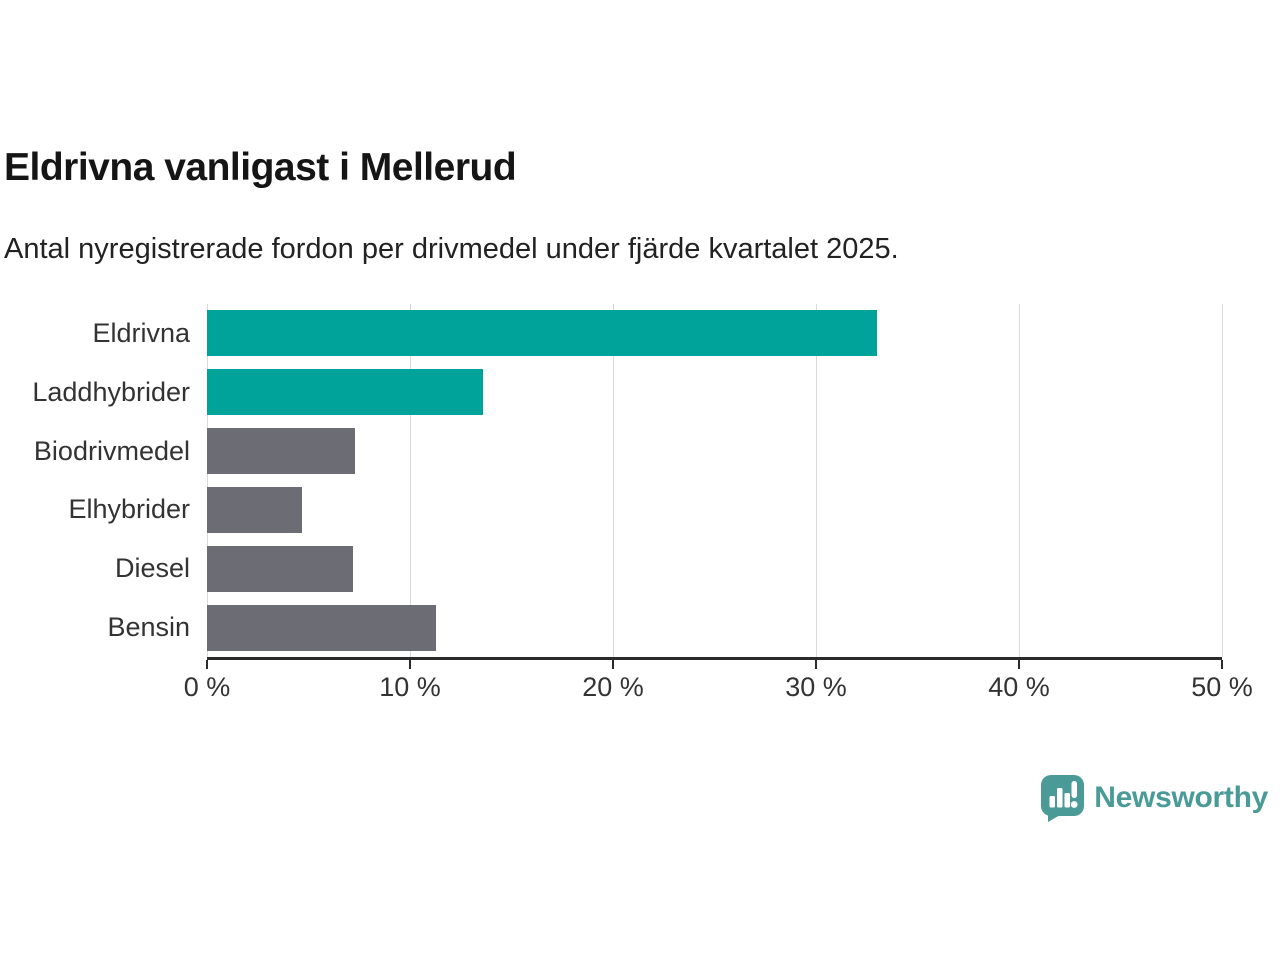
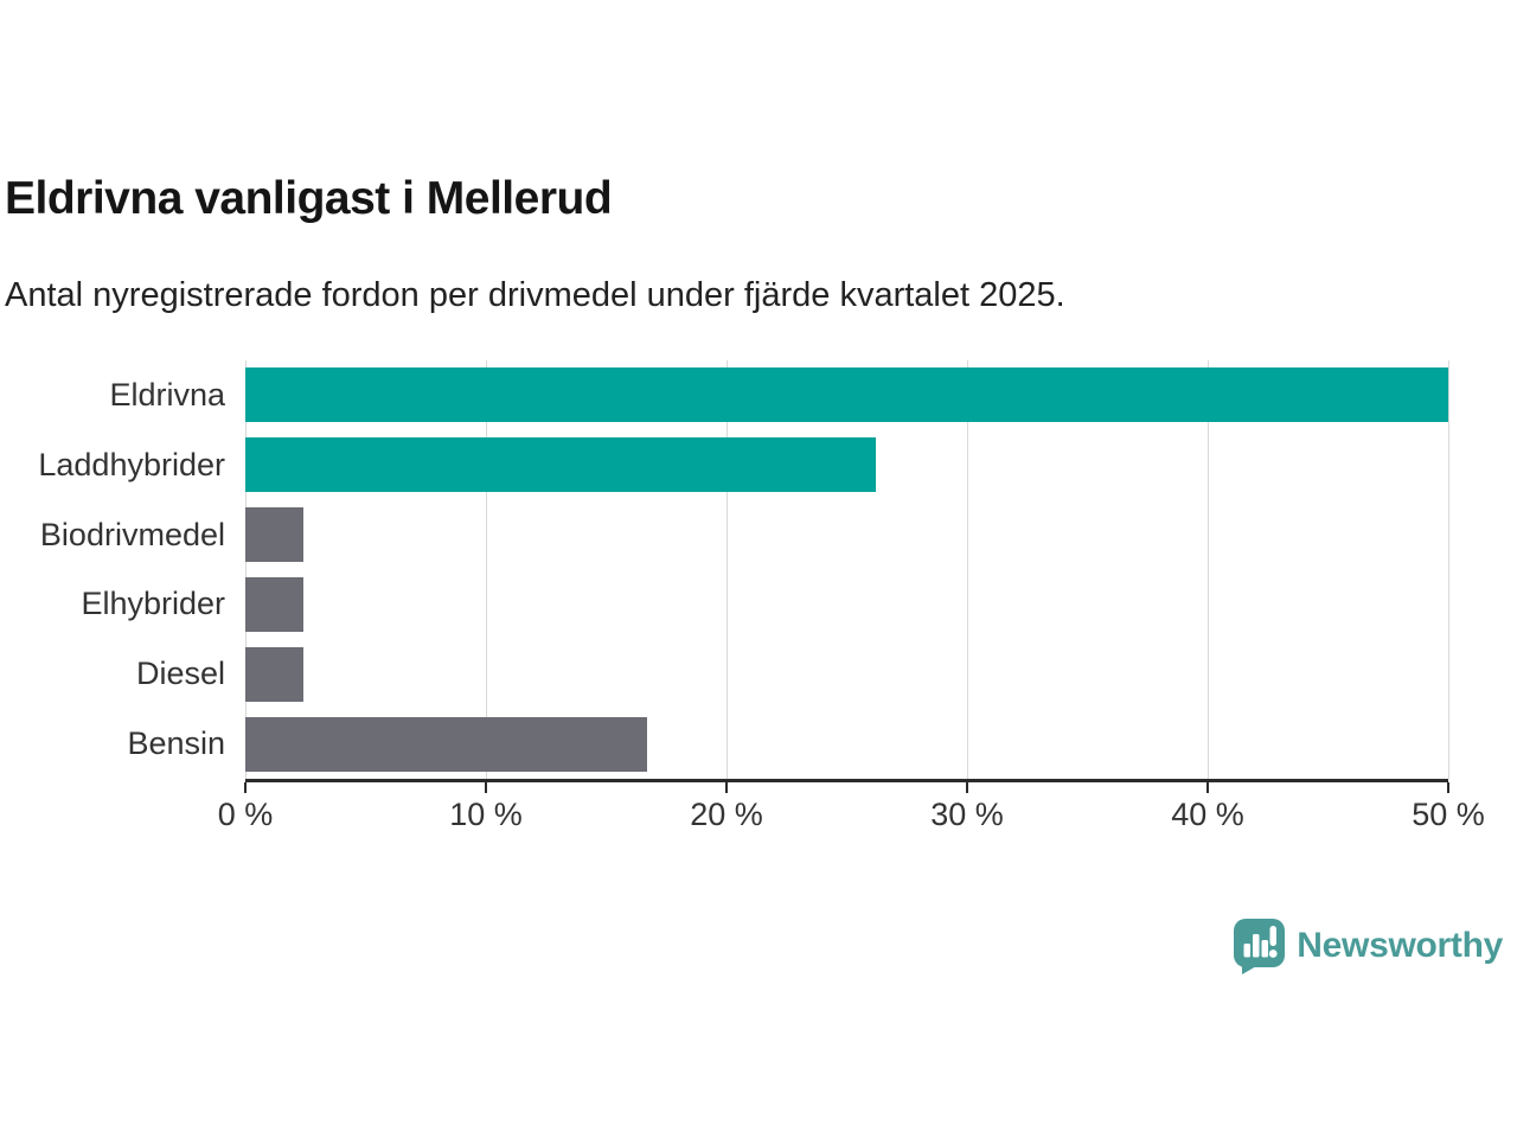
Eldrivna: 33.0% -> 50.0%
Laddhybrider: 13.6% -> 26.2%
Biodrivmedel: 7.3% -> 2.4%
Elhybrider: 4.7% -> 2.4%
Diesel: 7.2% -> 2.4%
Bensin: 11.3% -> 16.7%
